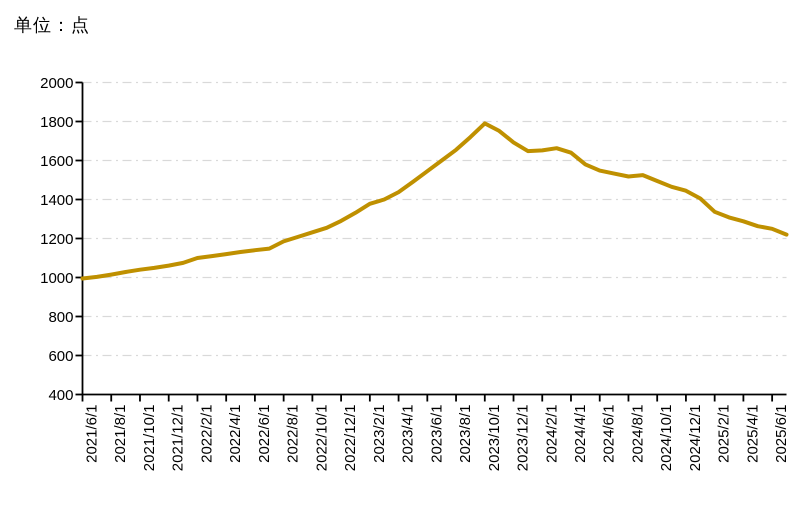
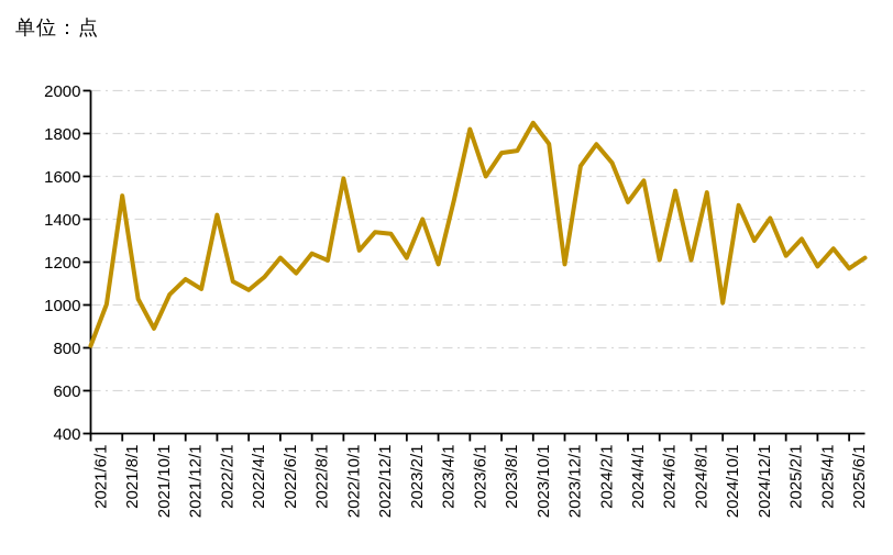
2021/6/1: 1000 -> 810
2021/8/1: 1020 -> 1510
2021/10/1: 1040 -> 890
2021/12/1: 1060 -> 1120
2022/2/1: 1100 -> 1420
2022/4/1: 1120 -> 1070
2022/6/1: 1140 -> 1220
2022/8/1: 1180 -> 1240
2022/10/1: 1230 -> 1590
2022/12/1: 1290 -> 1340
2023/2/1: 1380 -> 1220
2023/4/1: 1440 -> 1190
2023/6/1: 1540 -> 1820
2023/8/1: 1660 -> 1710
2023/10/1: 1790 -> 1850
2023/12/1: 1690 -> 1190
2024/2/1: 1650 -> 1750
2024/4/1: 1640 -> 1480
2024/6/1: 1550 -> 1210
2024/8/1: 1520 -> 1210
2024/10/1: 1500 -> 1010
2024/12/1: 1440 -> 1300
2025/2/1: 1340 -> 1230
2025/4/1: 1290 -> 1180
2025/6/1: 1250 -> 1170
